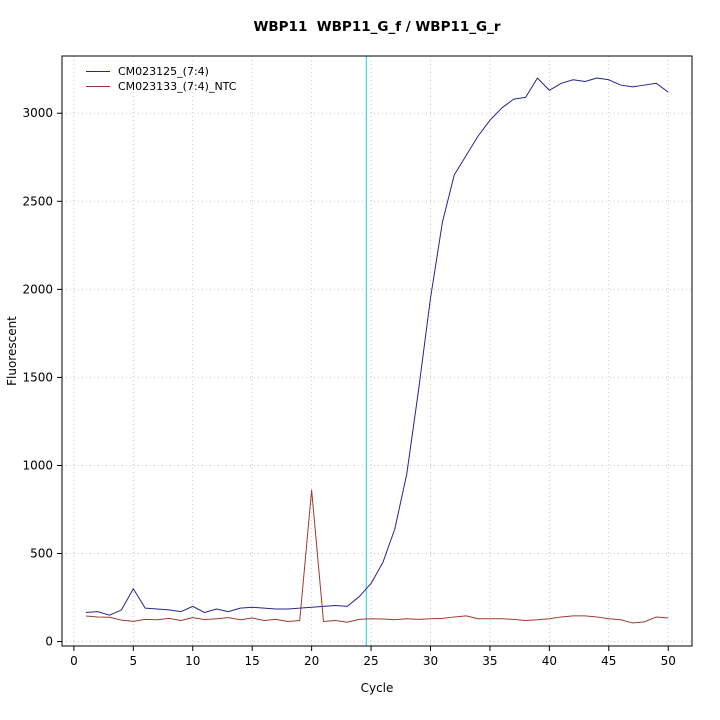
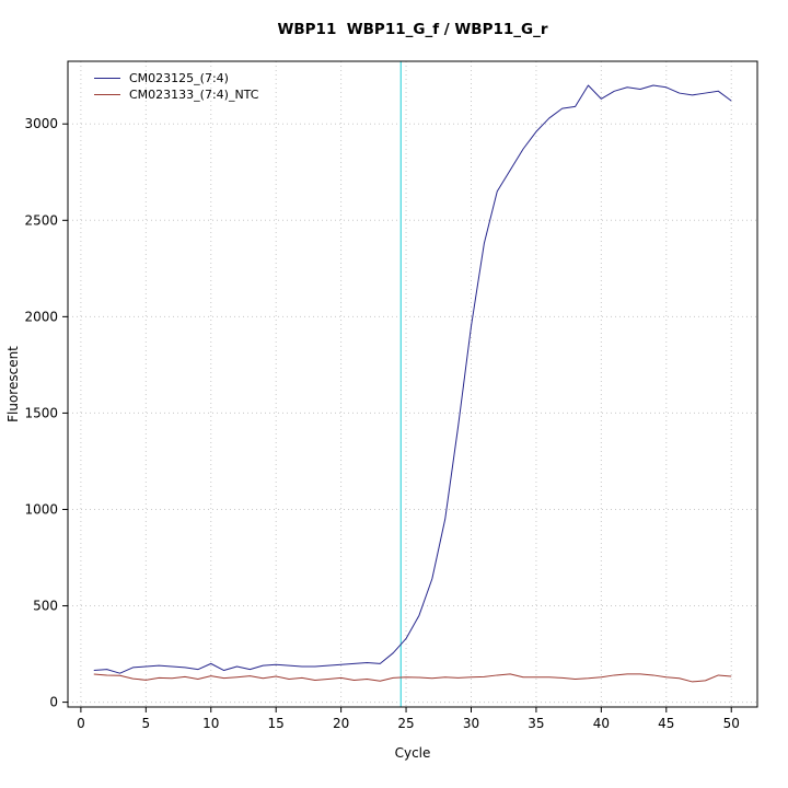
CM023125_(7:4)/5: 300 -> 180
CM023133_(7:4)_NTC/20: 860 -> 130
